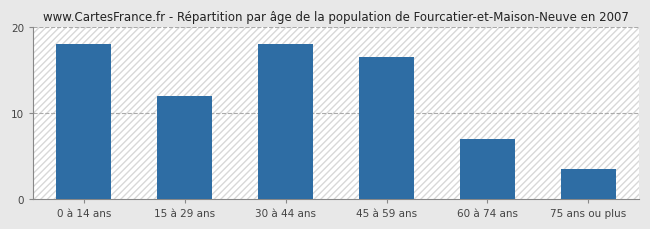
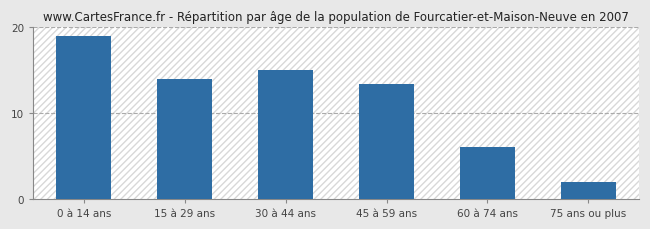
0 à 14 ans: 18.0 -> 19.0
15 à 29 ans: 12.0 -> 14.0
30 à 44 ans: 18.0 -> 15.0
45 à 59 ans: 16.5 -> 13.4
60 à 74 ans: 7.0 -> 6.0
75 ans ou plus: 3.5 -> 2.0
